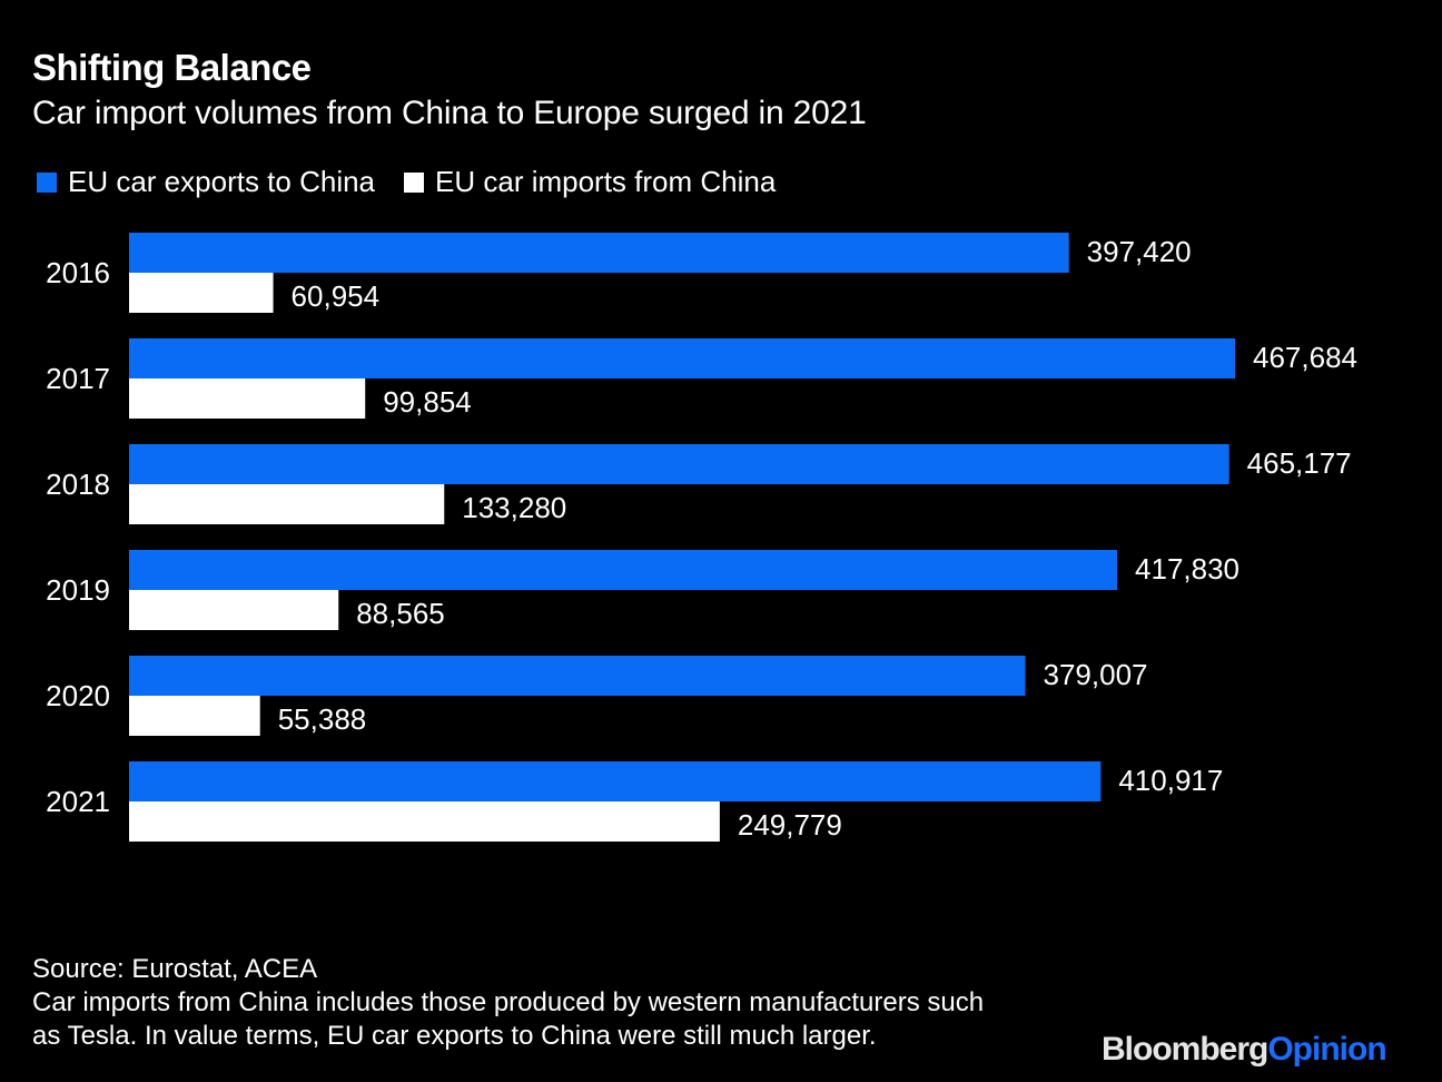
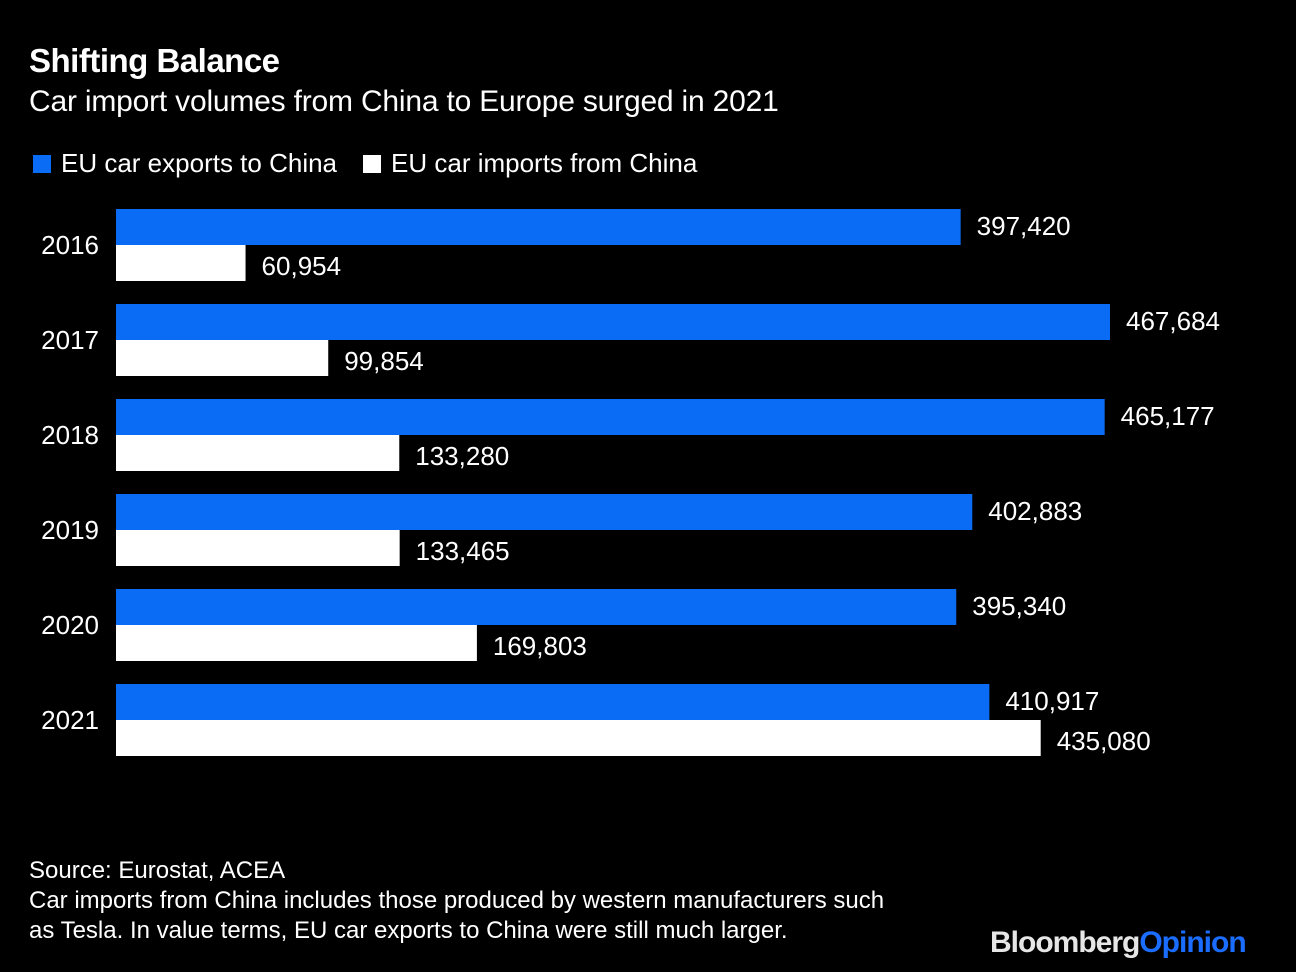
EU car exports to China/2019: 417,830 -> 402,883
EU car imports from China/2019: 88,565 -> 133,465
EU car exports to China/2020: 379,007 -> 395,340
EU car imports from China/2020: 55,388 -> 169,803
EU car imports from China/2021: 249,779 -> 435,080
